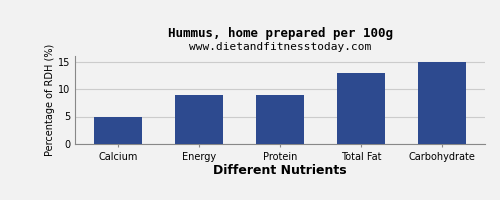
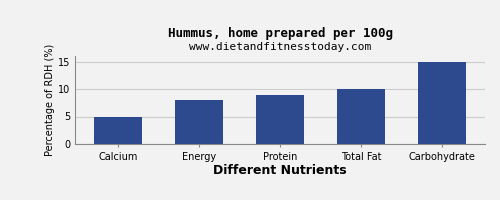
Energy: 9 -> 8
Total Fat: 13 -> 10
